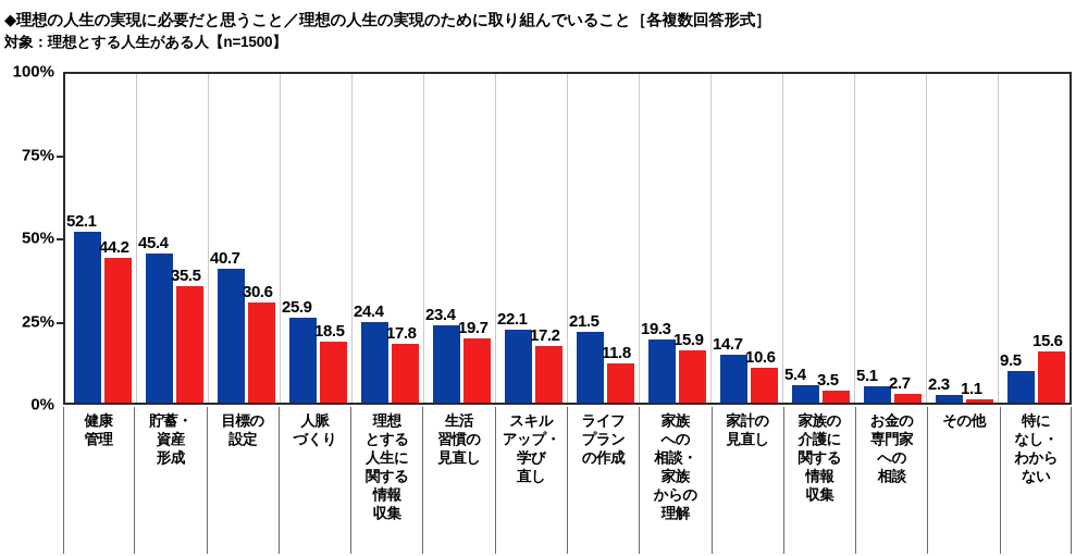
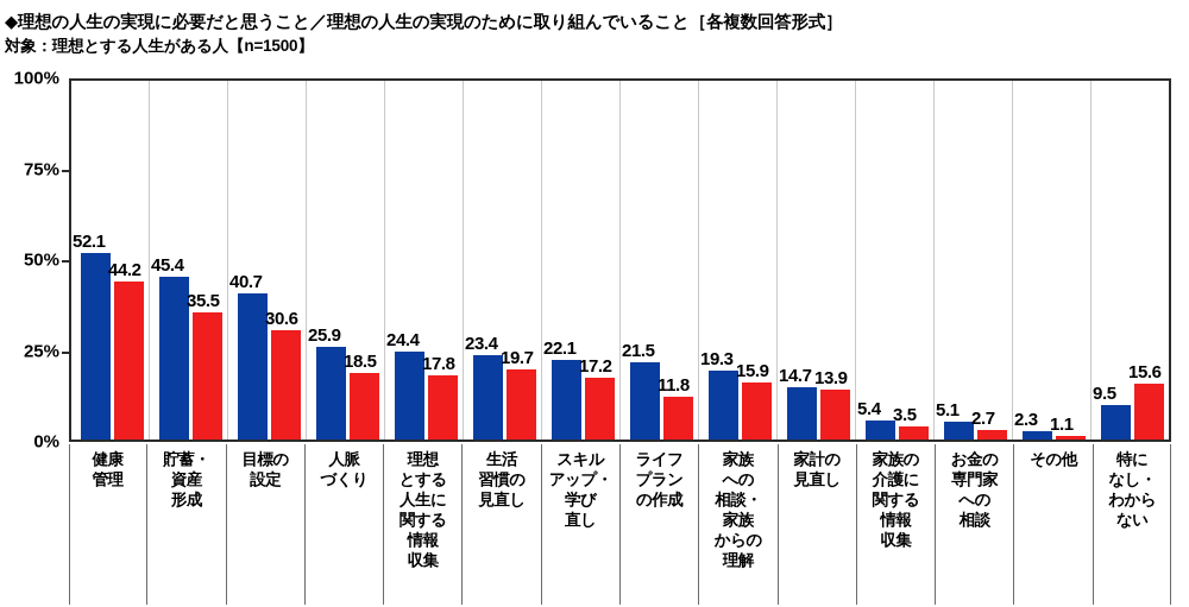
実現のために実際に取り組んでいること/家計の見直し: 10.6 -> 13.9
